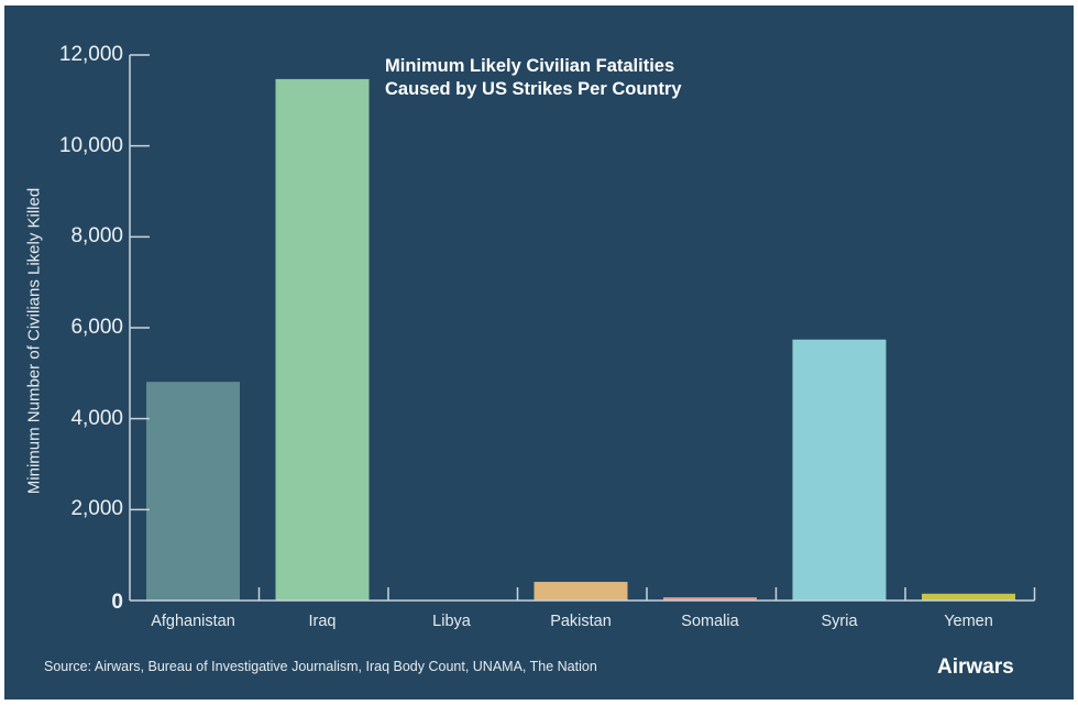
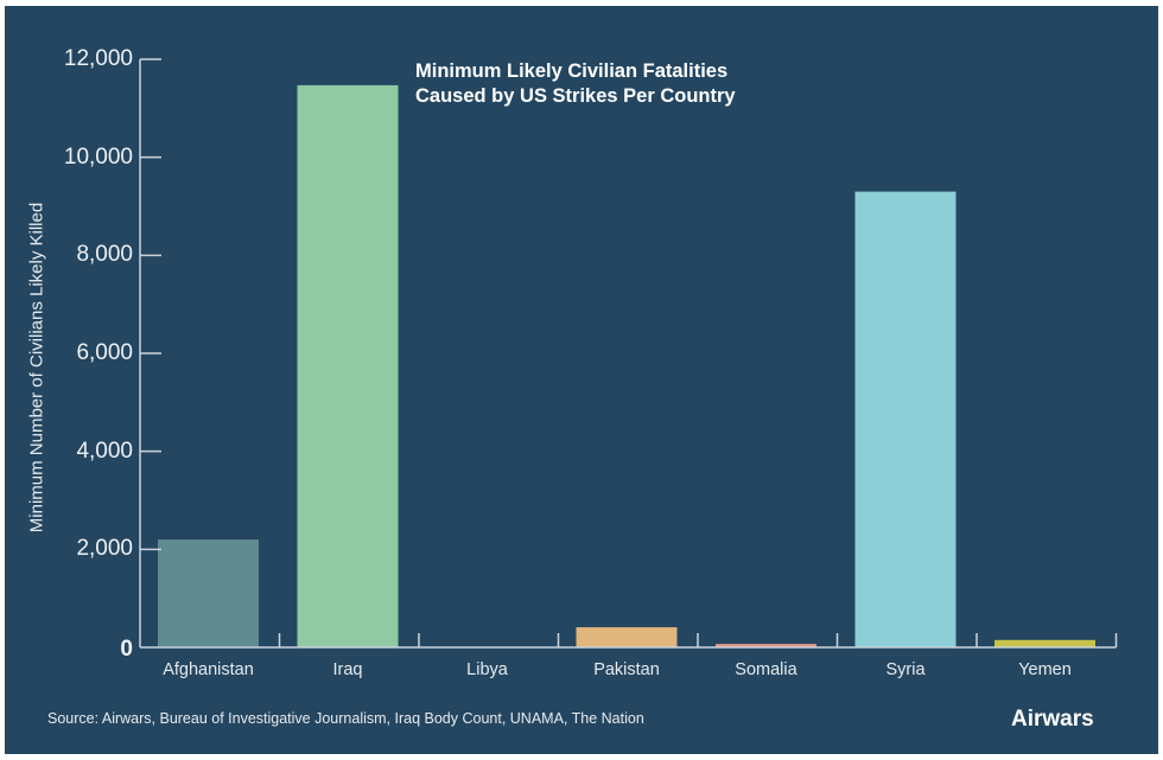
Afghanistan: 4800 -> 2200
Syria: 5700 -> 9300
